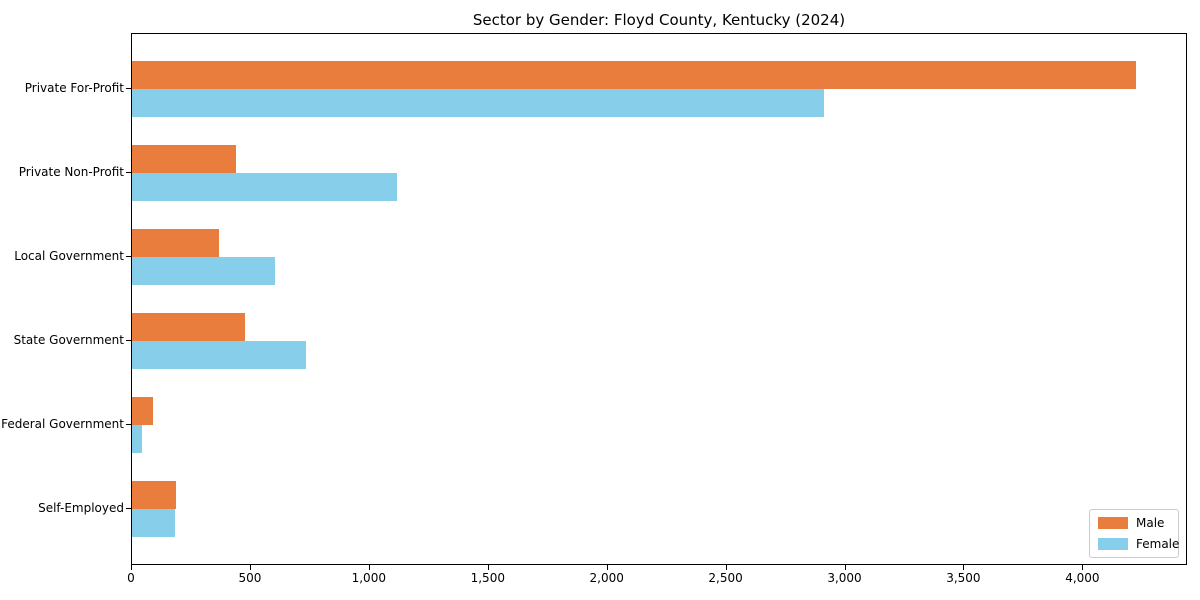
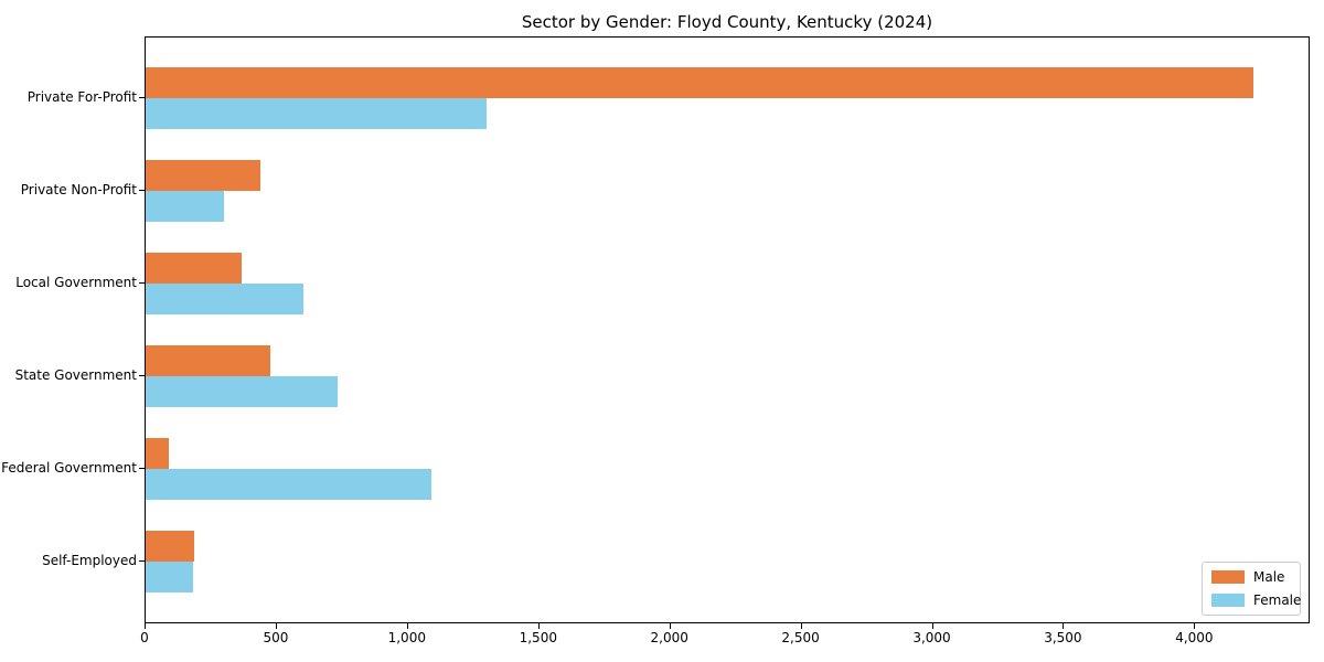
Female/Private For-Profit: 2910 -> 1300
Female/Private Non-Profit: 1120 -> 300
Female/Federal Government: 40 -> 1090
